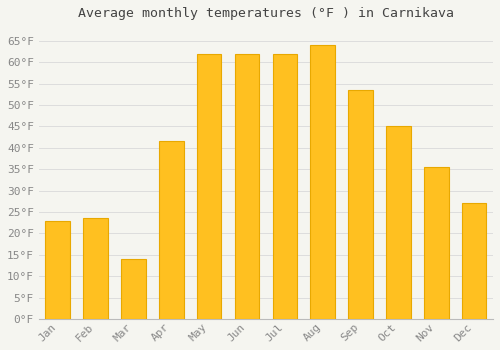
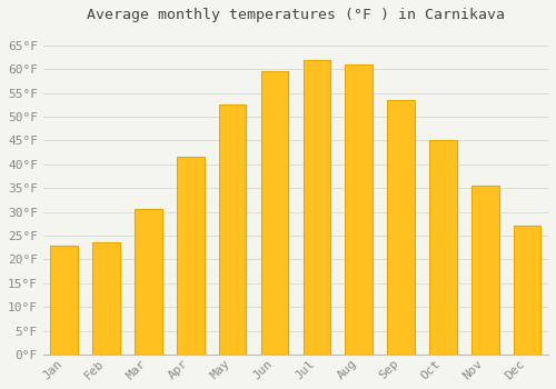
Mar: 14.0°F -> 30.5°F
May: 62.0°F -> 52.5°F
Jun: 62.0°F -> 59.5°F
Aug: 64.0°F -> 61.0°F
